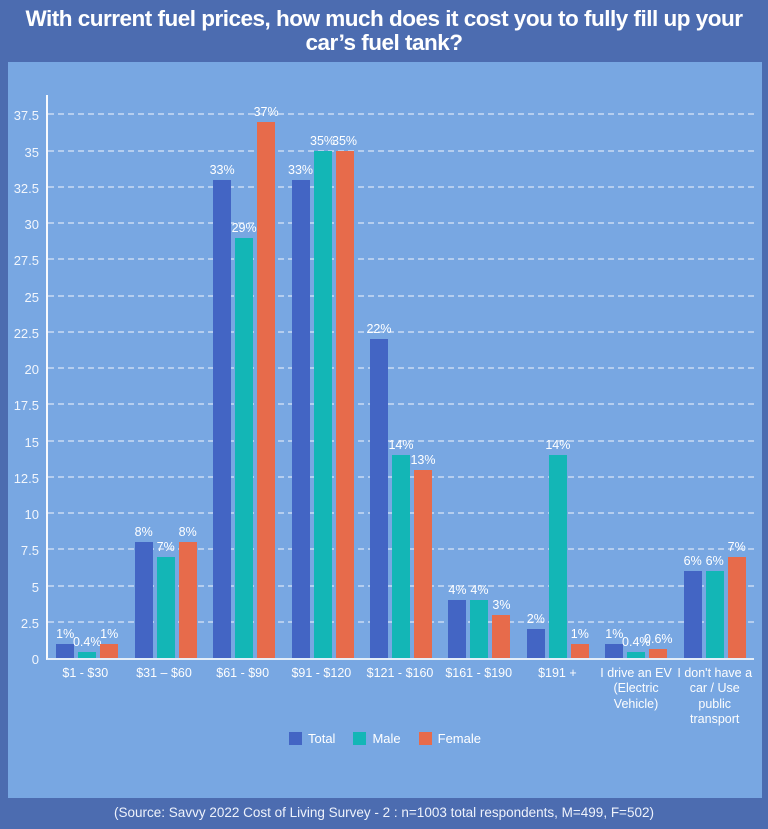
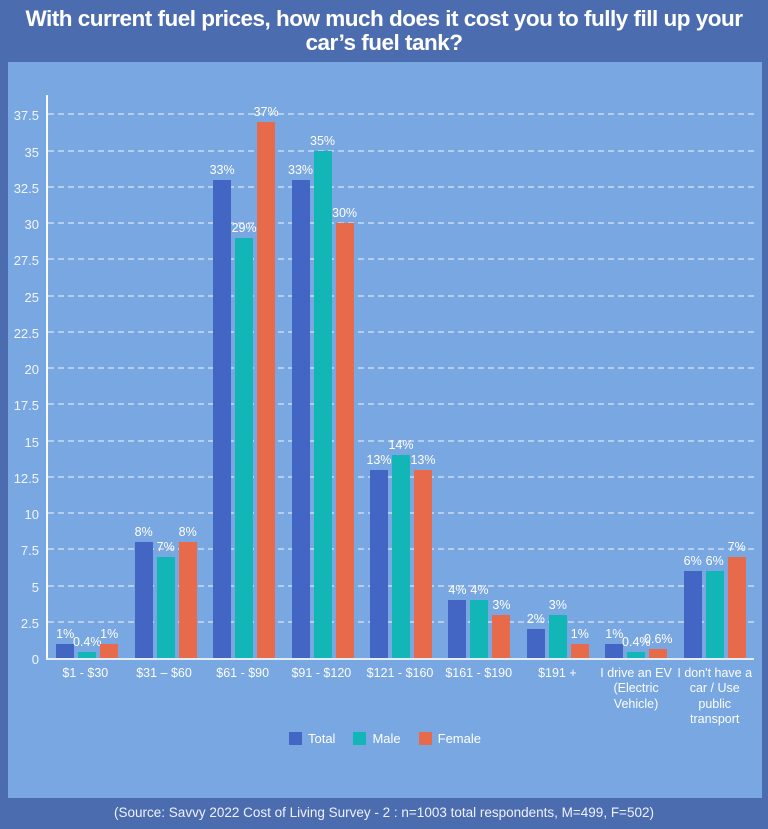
Female/$91 - $120: 35% -> 30%
Total/$121 - $160: 22% -> 13%
Male/$191 +: 14% -> 3%
